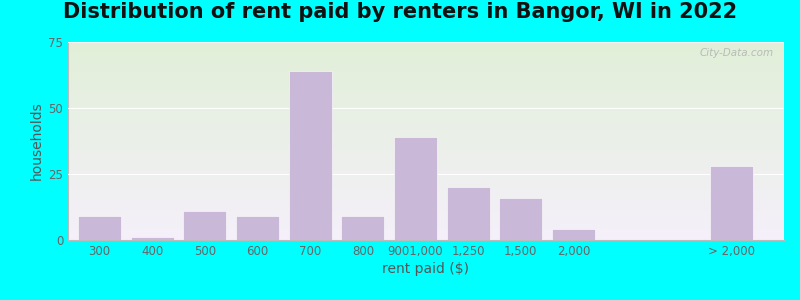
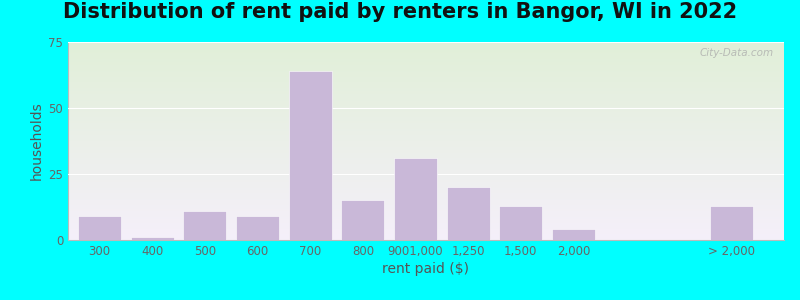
800: 9 -> 15
9001,000: 39 -> 31
1,500: 16 -> 13
> 2,000: 28 -> 13
